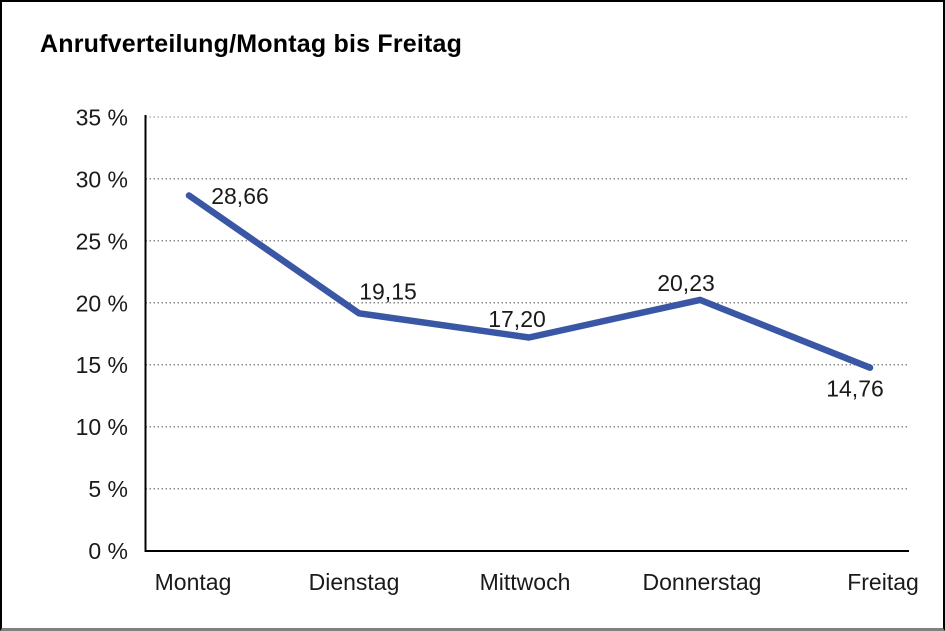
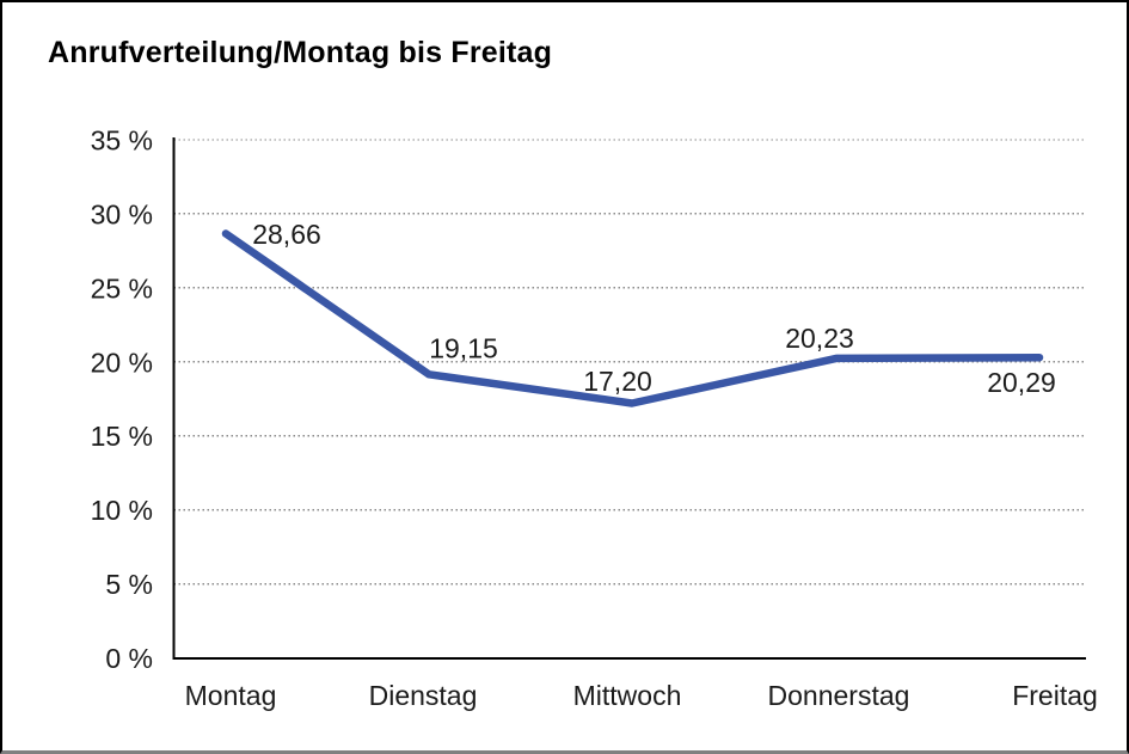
Freitag: 14,76 -> 20,29
